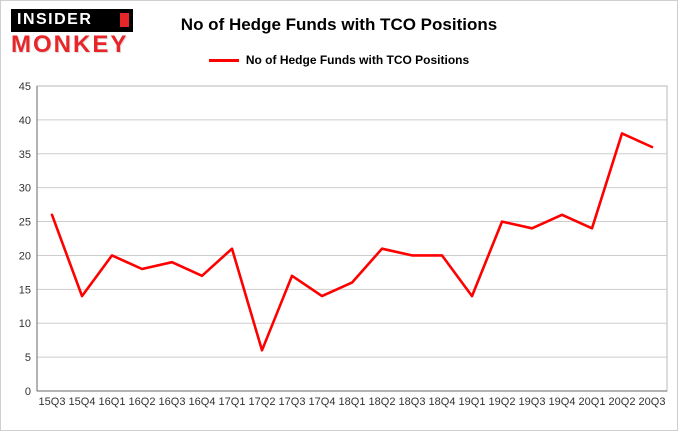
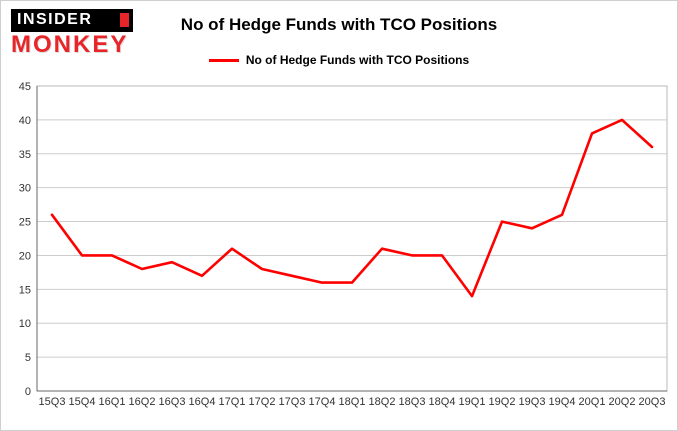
15Q4: 14 -> 20
17Q2: 6 -> 18
17Q4: 14 -> 16
20Q1: 24 -> 38
20Q2: 38 -> 40
